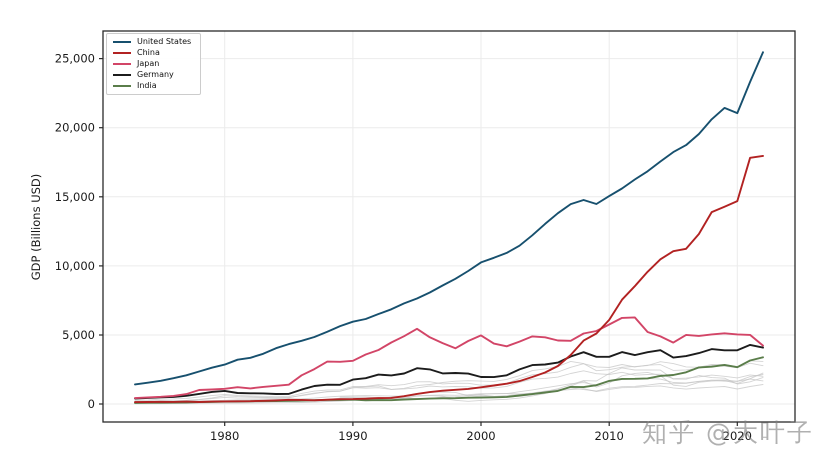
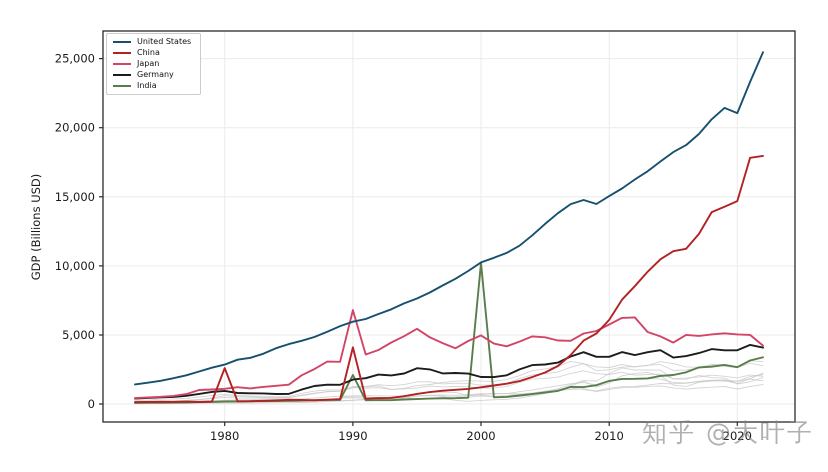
China/1980: 200 -> 2600
China/1990: 400 -> 4100
Japan/1990: 3100 -> 6800
India/1990: 300 -> 2100
India/2000: 500 -> 10200
